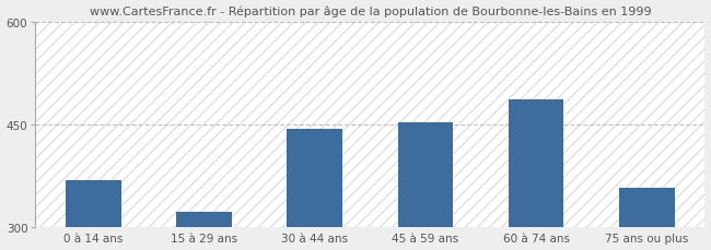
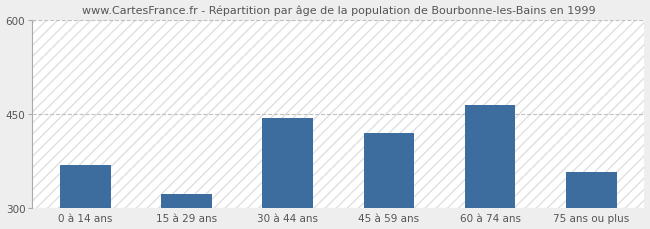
45 à 59 ans: 453 -> 420
60 à 74 ans: 487 -> 464
